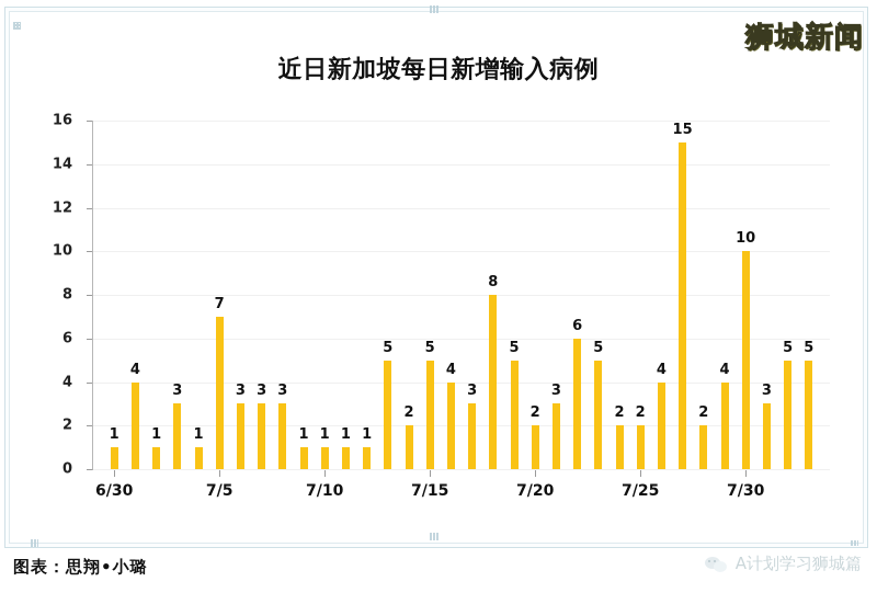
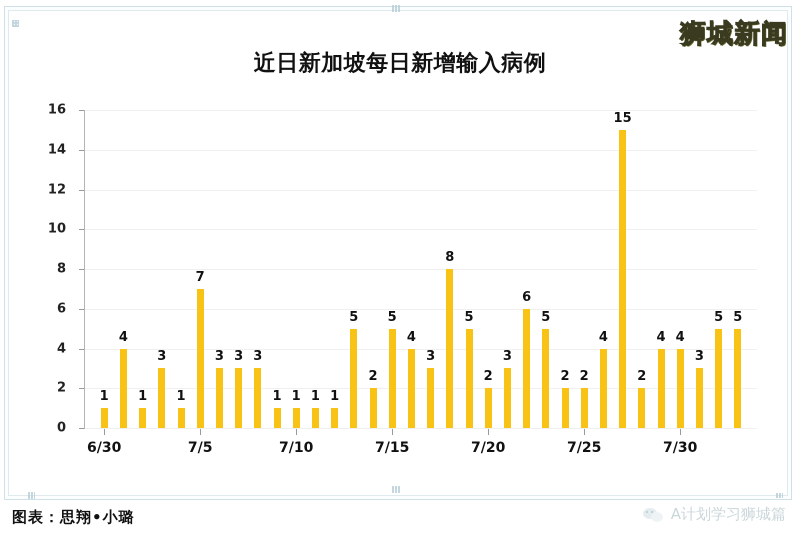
7/30: 10 -> 4
